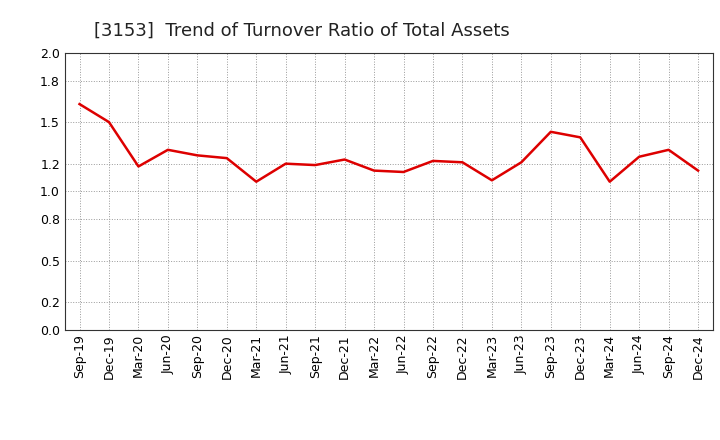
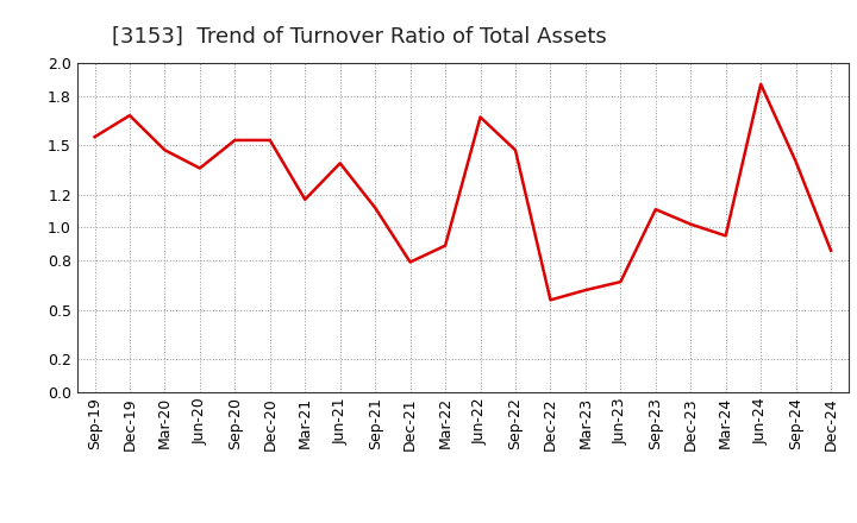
Sep-19: 1.63 -> 1.55
Dec-19: 1.50 -> 1.68
Mar-20: 1.18 -> 1.47
Jun-20: 1.30 -> 1.36
Sep-20: 1.26 -> 1.53
Dec-20: 1.24 -> 1.53
Mar-21: 1.07 -> 1.17
Jun-21: 1.20 -> 1.39
Sep-21: 1.19 -> 1.12
Dec-21: 1.23 -> 0.79
Mar-22: 1.15 -> 0.89
Jun-22: 1.14 -> 1.67
Sep-22: 1.22 -> 1.47
Dec-22: 1.21 -> 0.56
Mar-23: 1.08 -> 0.62
Jun-23: 1.21 -> 0.67
Sep-23: 1.43 -> 1.11
Dec-23: 1.39 -> 1.02
Mar-24: 1.07 -> 0.95
Jun-24: 1.25 -> 1.87
Sep-24: 1.30 -> 1.40
Dec-24: 1.15 -> 0.86
